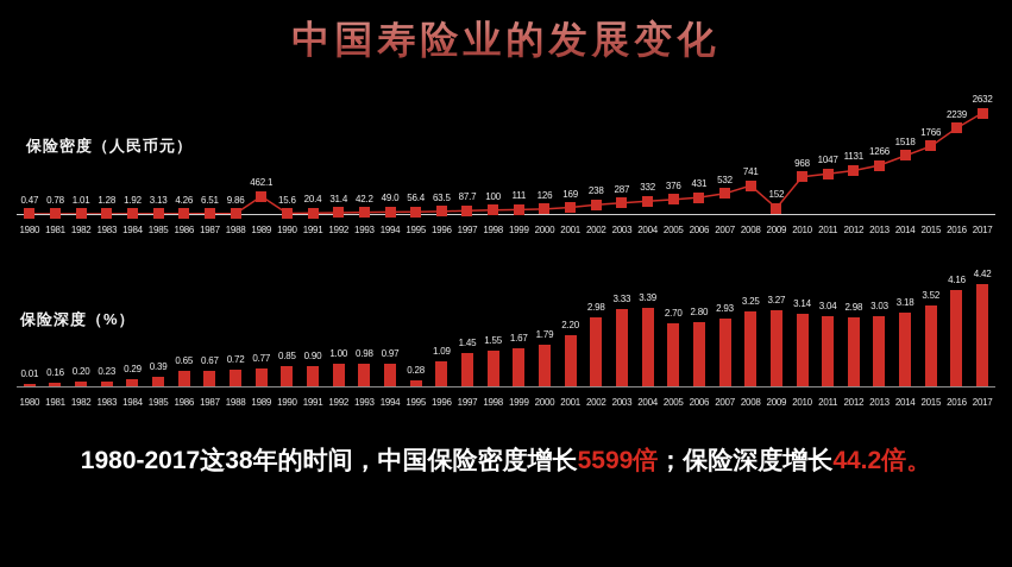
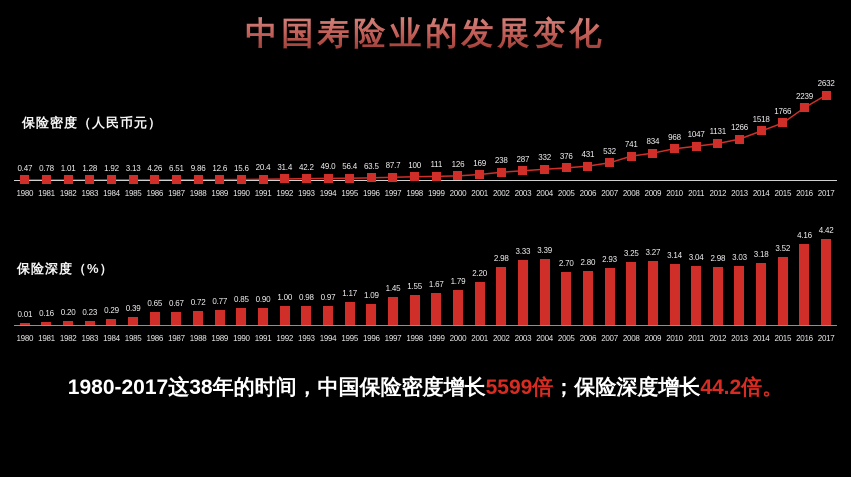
保险密度（人民币元）/1989: 462.1 -> 12.6
保险密度（人民币元）/2009: 152 -> 834
保险深度（%）/1995: 0.28 -> 1.17
